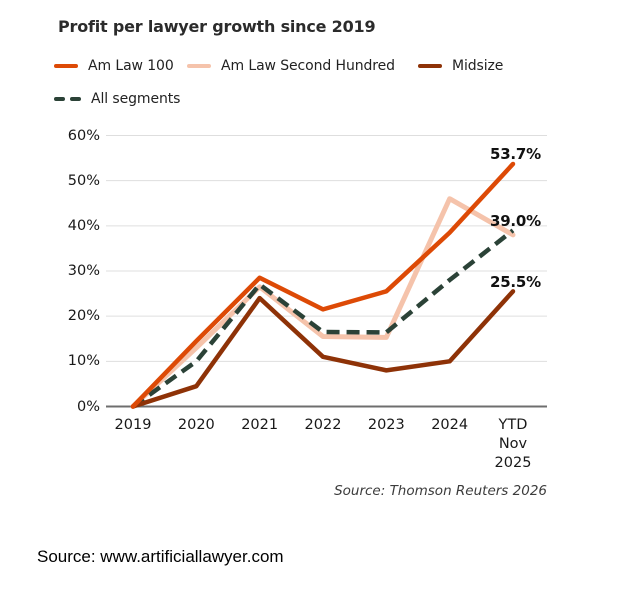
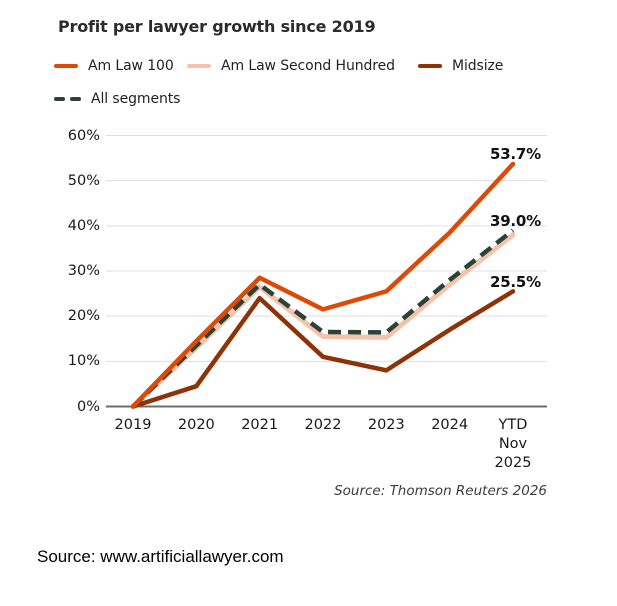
All segments/2020: 10% -> 14%
Am Law Second Hundred/2024: 46% -> 27%
Midsize/2024: 10% -> 17%
